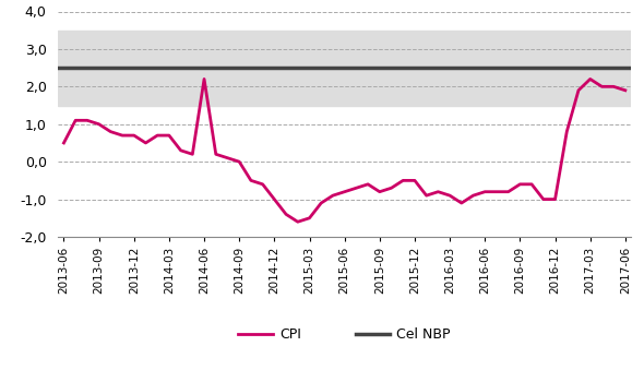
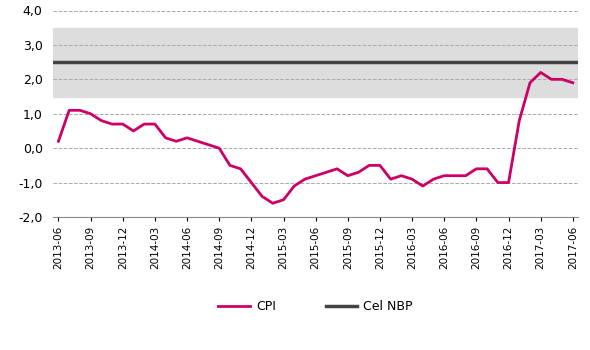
2013-06: 0,5 -> 0,2
2014-06: 2,2 -> 0,3
